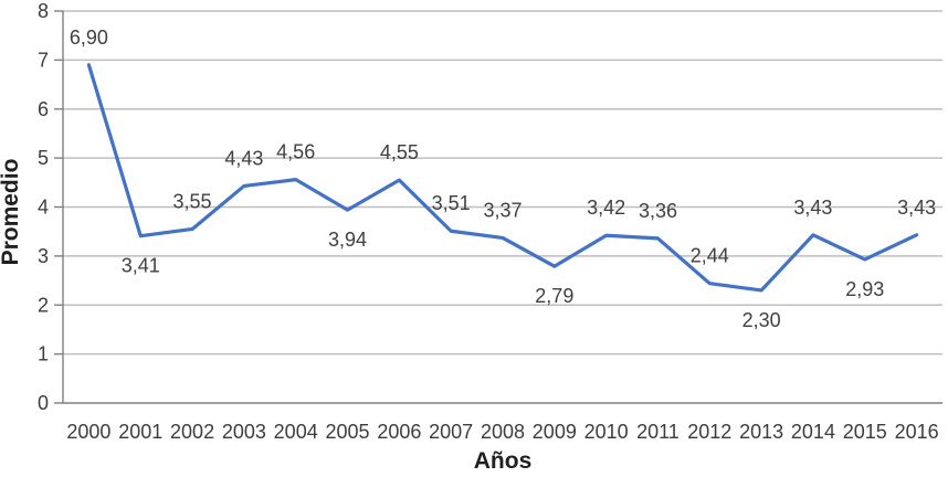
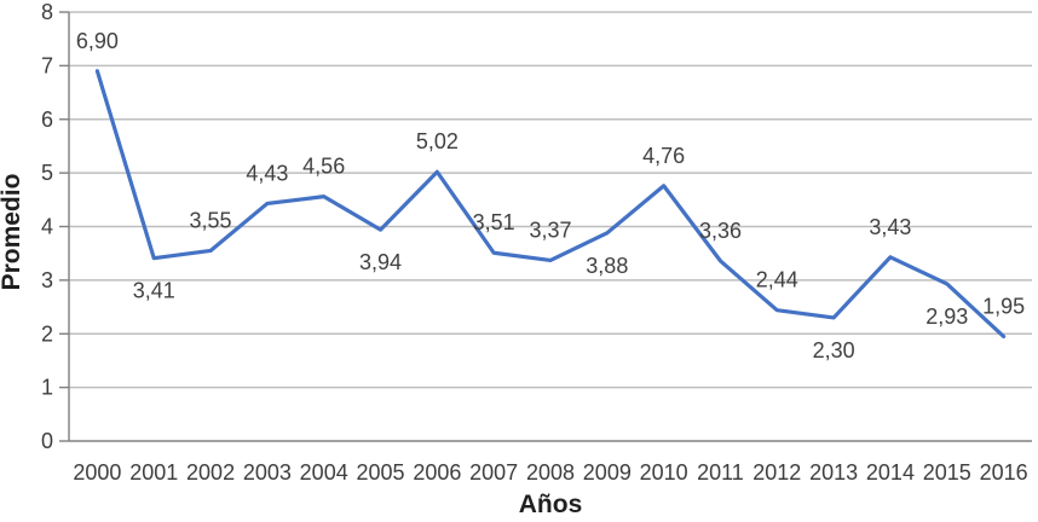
2006: 4,55 -> 5,02
2009: 2,79 -> 3,88
2010: 3,42 -> 4,76
2016: 3,43 -> 1,95
